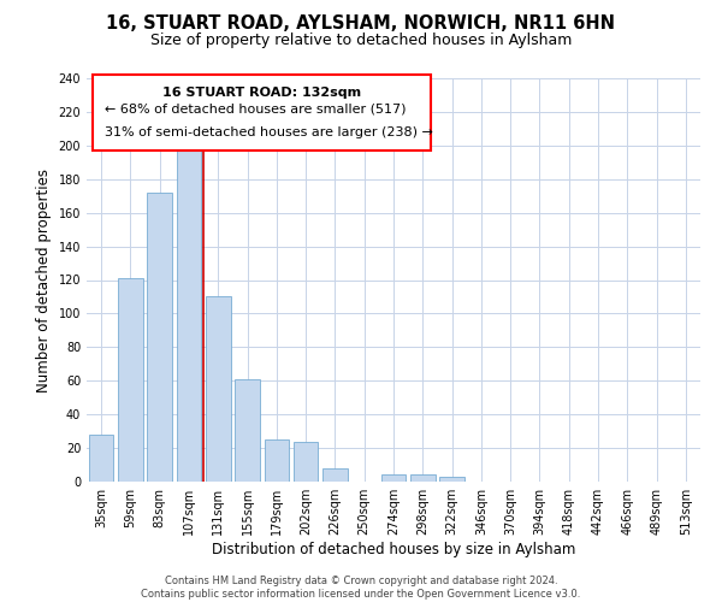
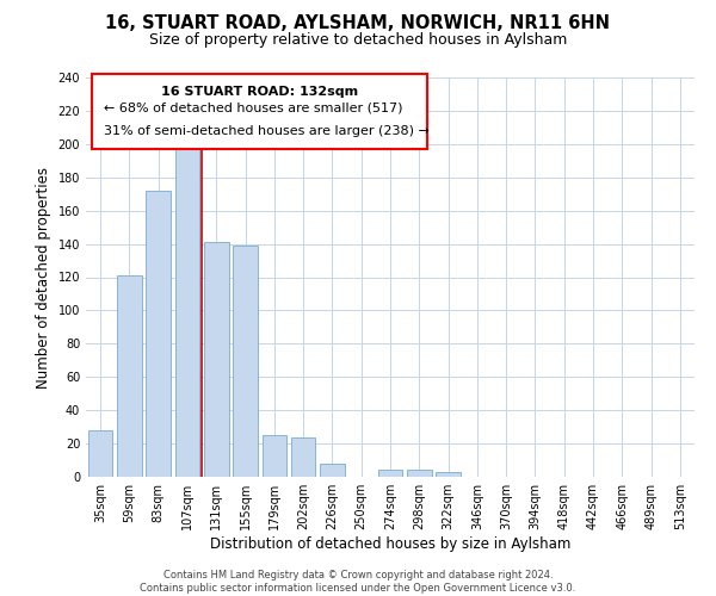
131sqm: 110 -> 141
155sqm: 61 -> 139
